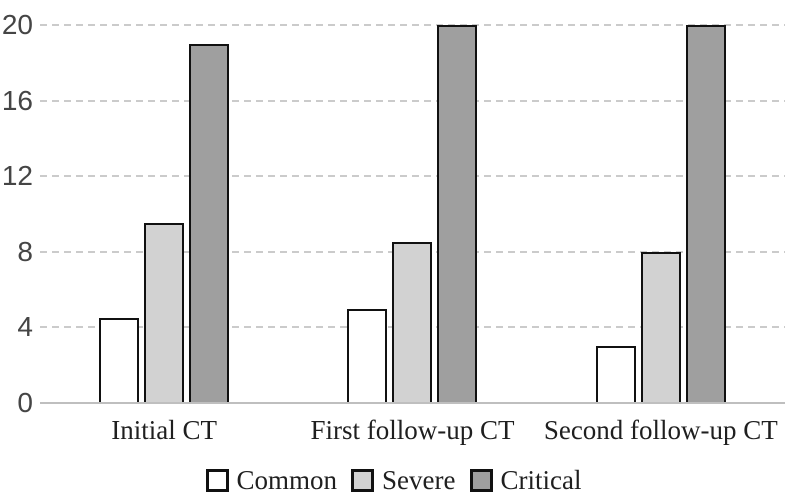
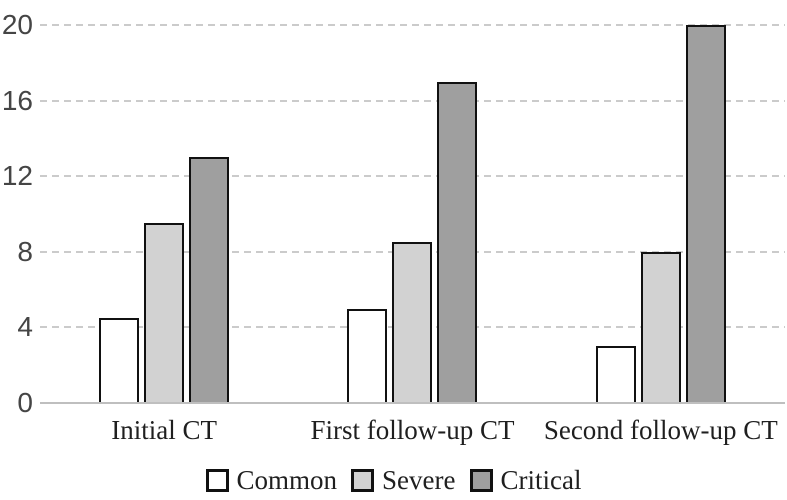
Critical/Initial CT: 19 -> 13
Critical/First follow-up CT: 20 -> 17
